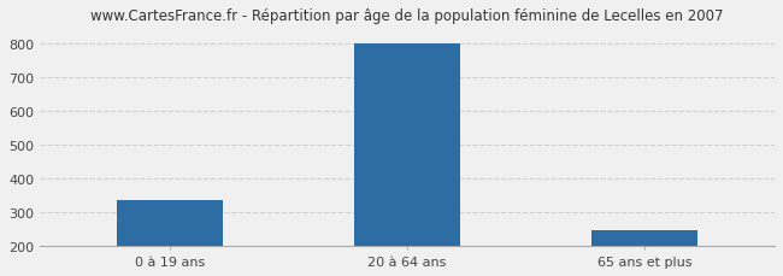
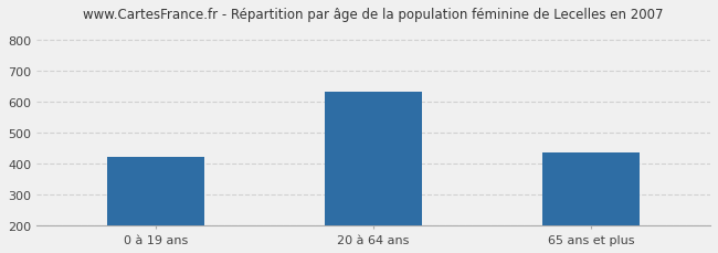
0 à 19 ans: 335 -> 420
20 à 64 ans: 800 -> 630
65 ans et plus: 247 -> 435
